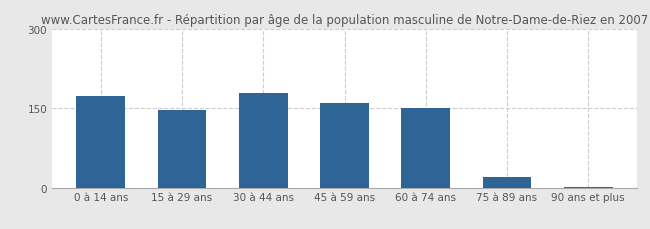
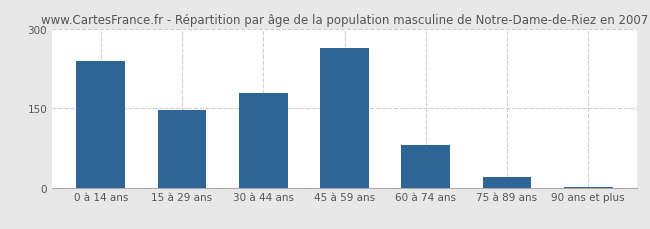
0 à 14 ans: 173 -> 240
45 à 59 ans: 159 -> 264
60 à 74 ans: 151 -> 80
